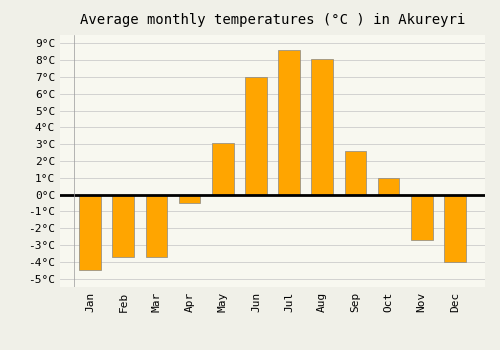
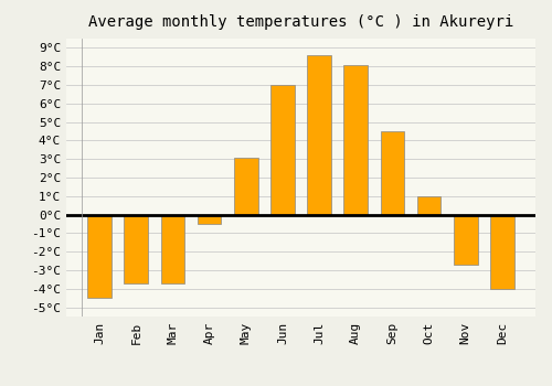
Sep: 2.6°C -> 4.5°C
